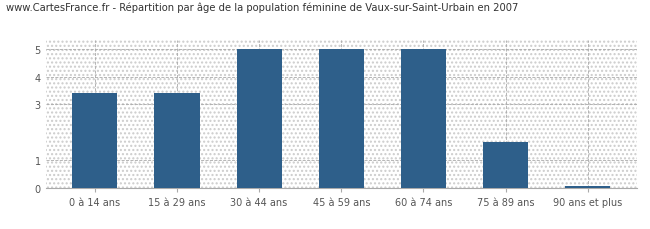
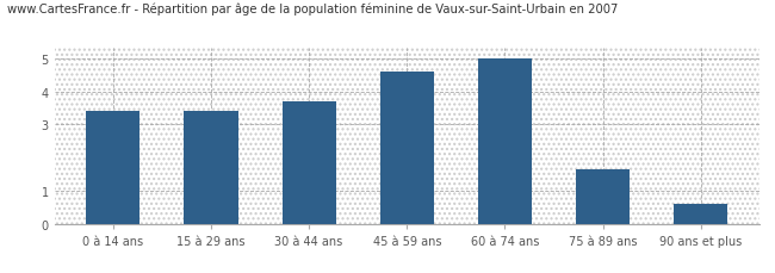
30 à 44 ans: 5.00 -> 3.70
45 à 59 ans: 5.00 -> 4.60
90 ans et plus: 0.05 -> 0.60
